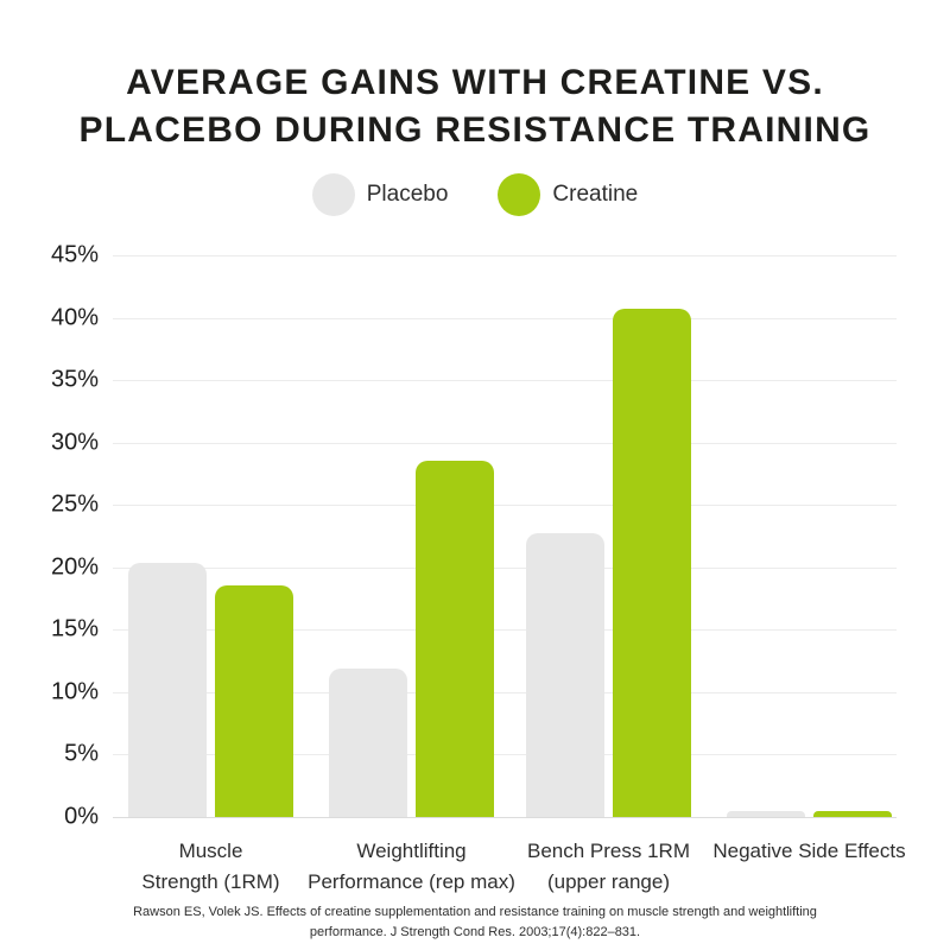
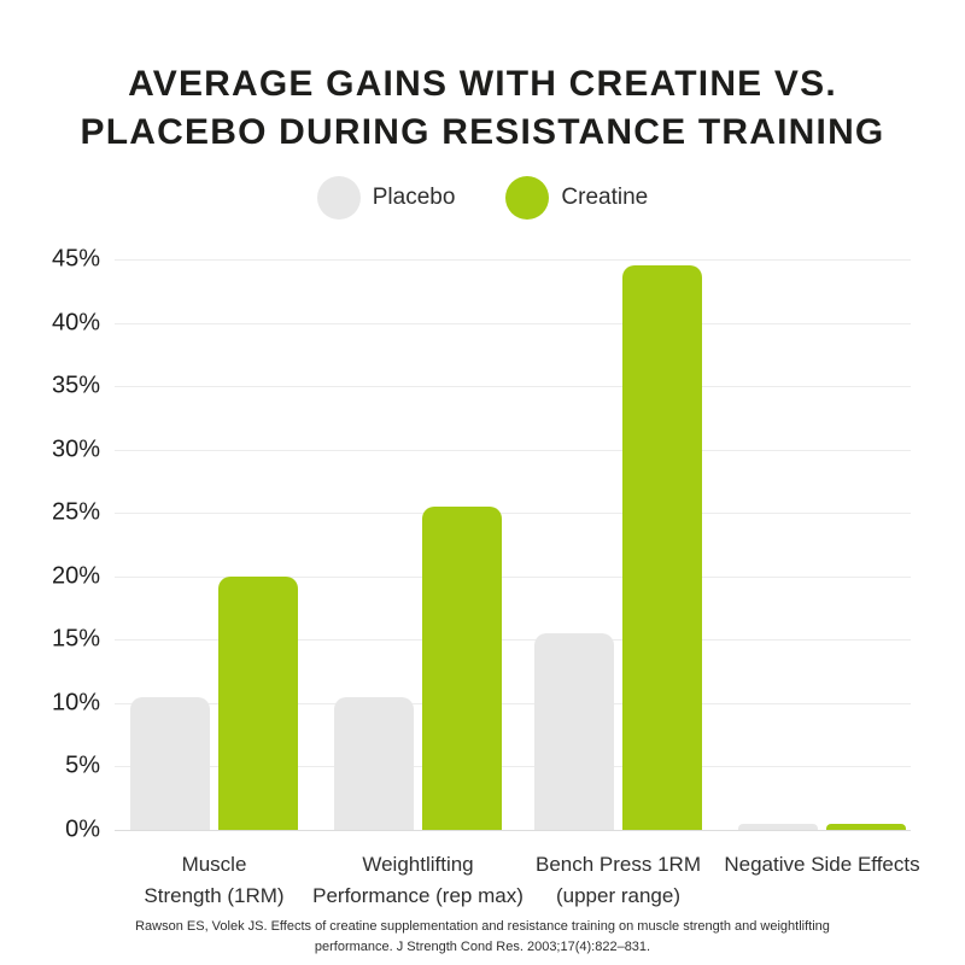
Placebo/Muscle Strength (1RM): 20.4% -> 10.5%
Creatine/Muscle Strength (1RM): 18.6% -> 20.0%
Placebo/Weightlifting Performance (rep max): 11.9% -> 10.5%
Creatine/Weightlifting Performance (rep max): 28.5% -> 25.5%
Placebo/Bench Press 1RM (upper range): 22.7% -> 15.5%
Creatine/Bench Press 1RM (upper range): 40.7% -> 44.5%
